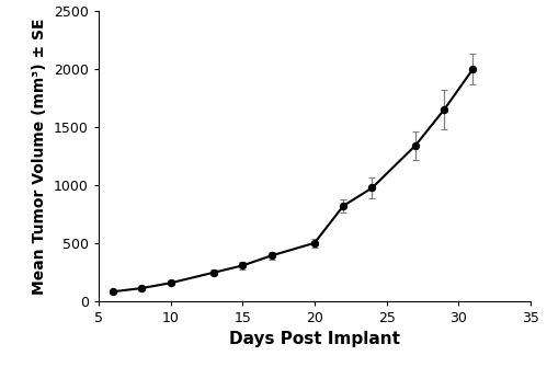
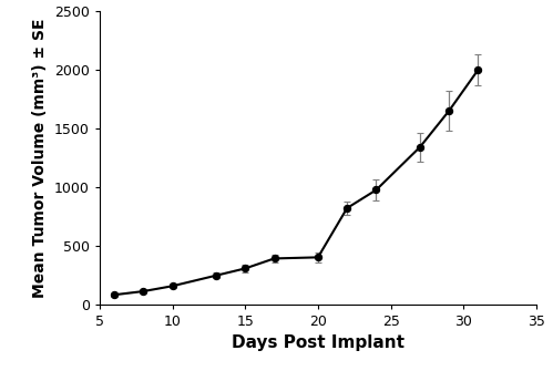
20: 500 -> 400
